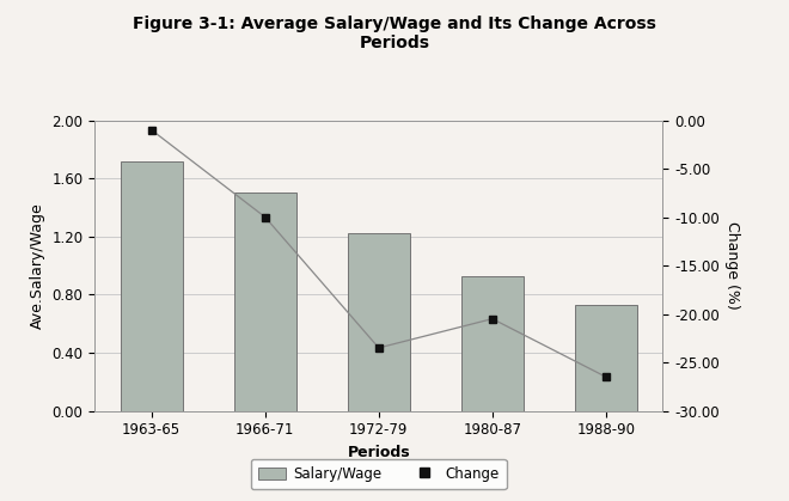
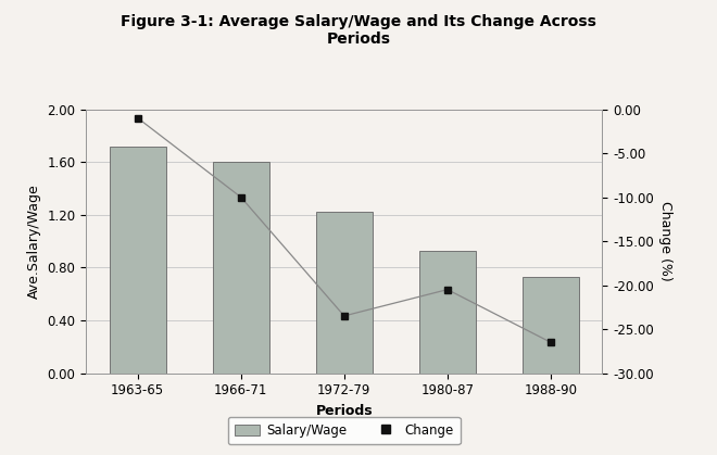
Salary/Wage/1966-71: 1.50 -> 1.60
